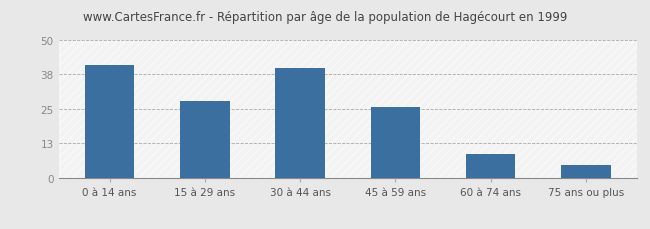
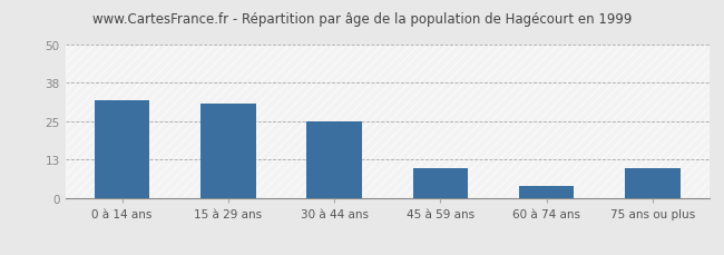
0 à 14 ans: 41 -> 32
15 à 29 ans: 28 -> 31
30 à 44 ans: 40 -> 25
45 à 59 ans: 26 -> 10
60 à 74 ans: 9 -> 4
75 ans ou plus: 5 -> 10
